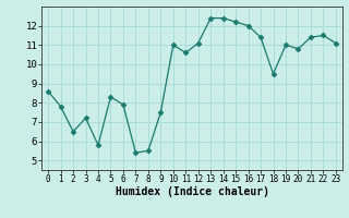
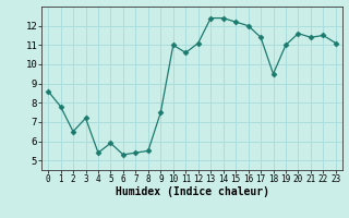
4: 5.8 -> 5.4
5: 8.3 -> 5.9
6: 7.9 -> 5.3
20: 10.8 -> 11.6
